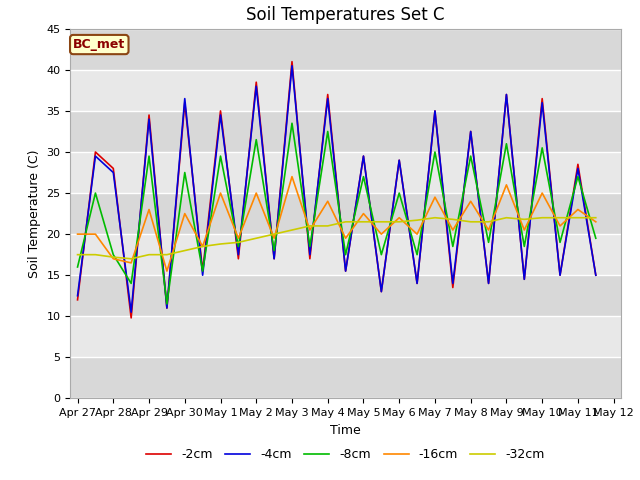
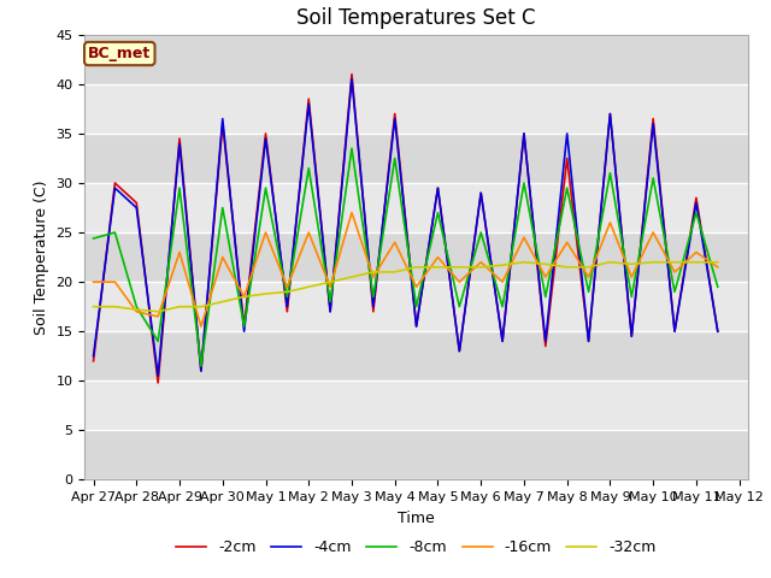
-8cm/Apr 27: 16.0 -> 24.4
-4cm/May 8: 32.5 -> 35.0
